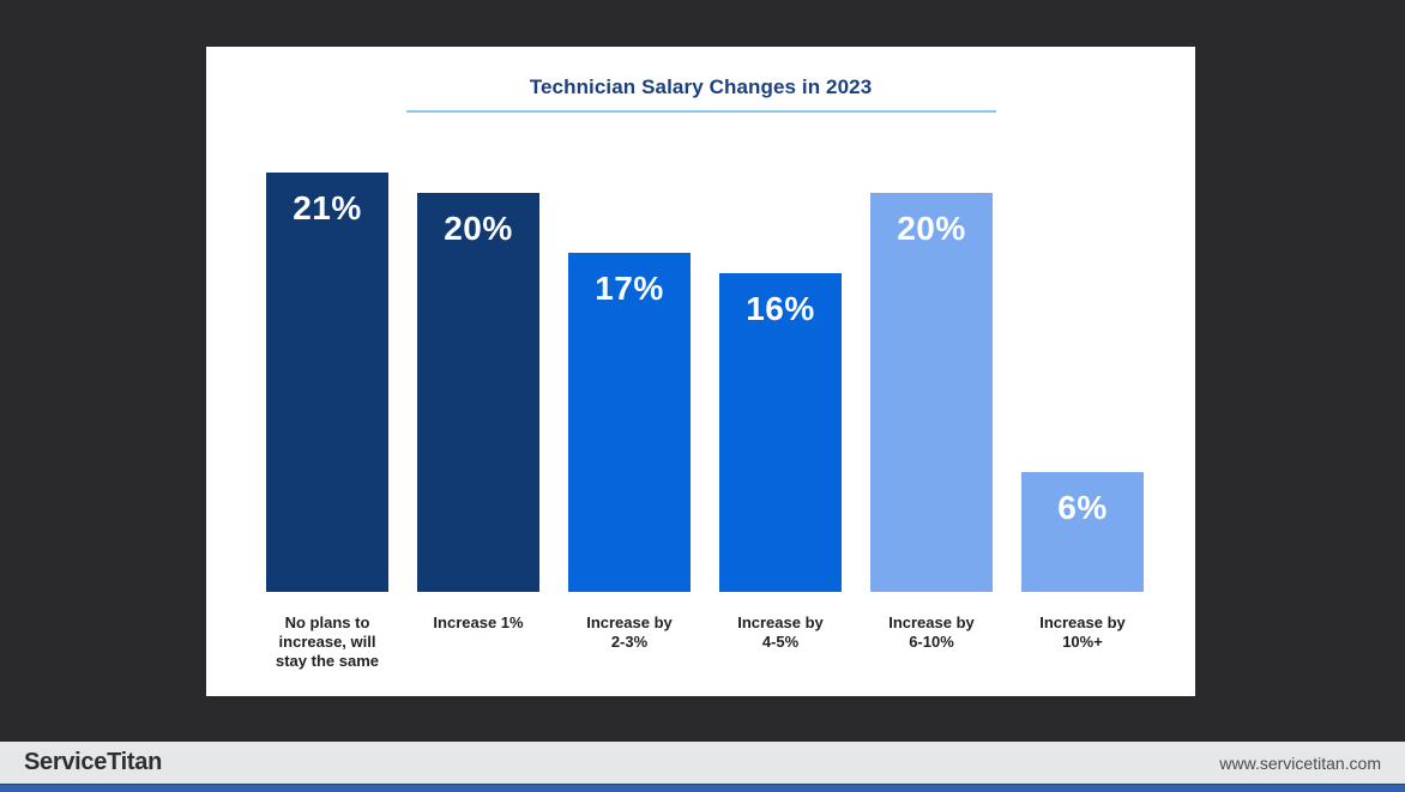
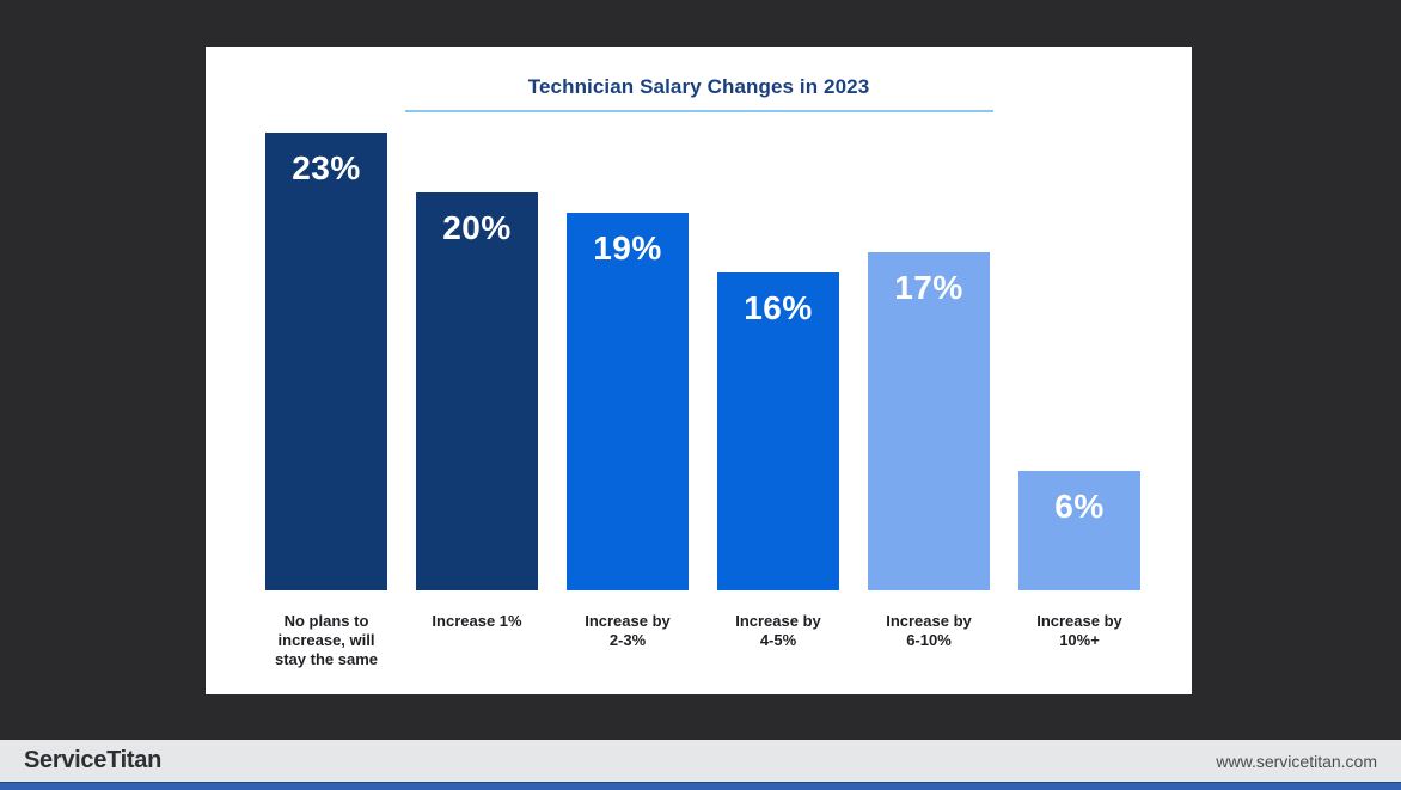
No plans to increase, will stay the same: 21% -> 23%
Increase by 2-3%: 17% -> 19%
Increase by 6-10%: 20% -> 17%
